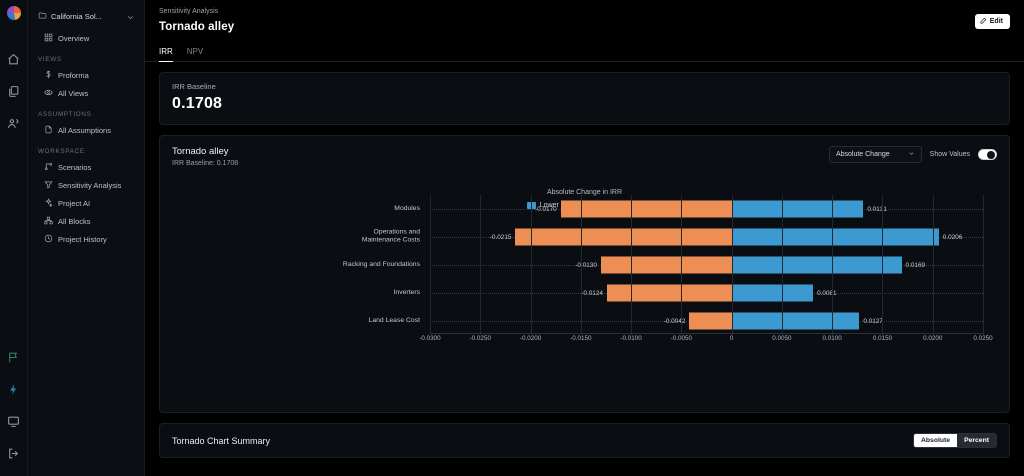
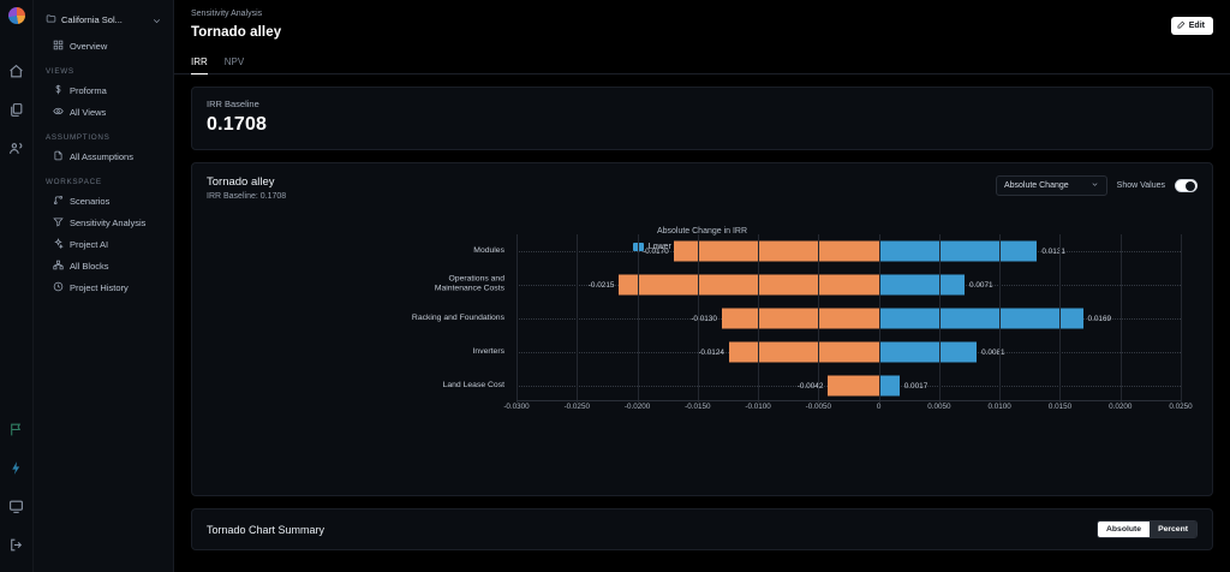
Lower Limit/Operations and Maintenance Costs: 0.0206 -> 0.0071
Lower Limit/Land Lease Cost: 0.0127 -> 0.0017
